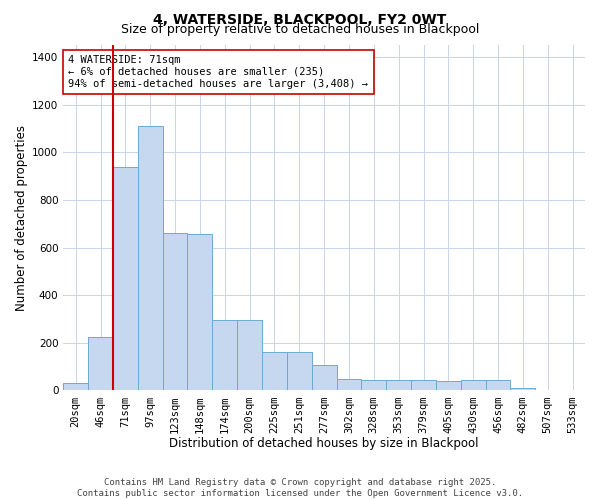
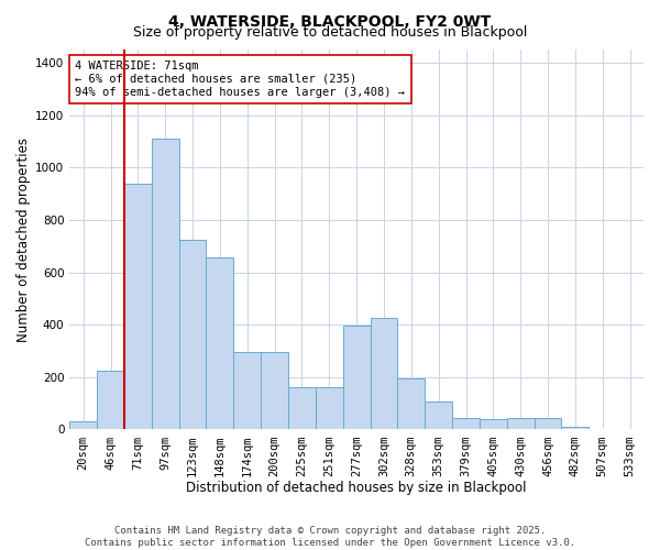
123sqm: 660 -> 725
277sqm: 105 -> 395
302sqm: 50 -> 425
328sqm: 45 -> 195
353sqm: 45 -> 105
